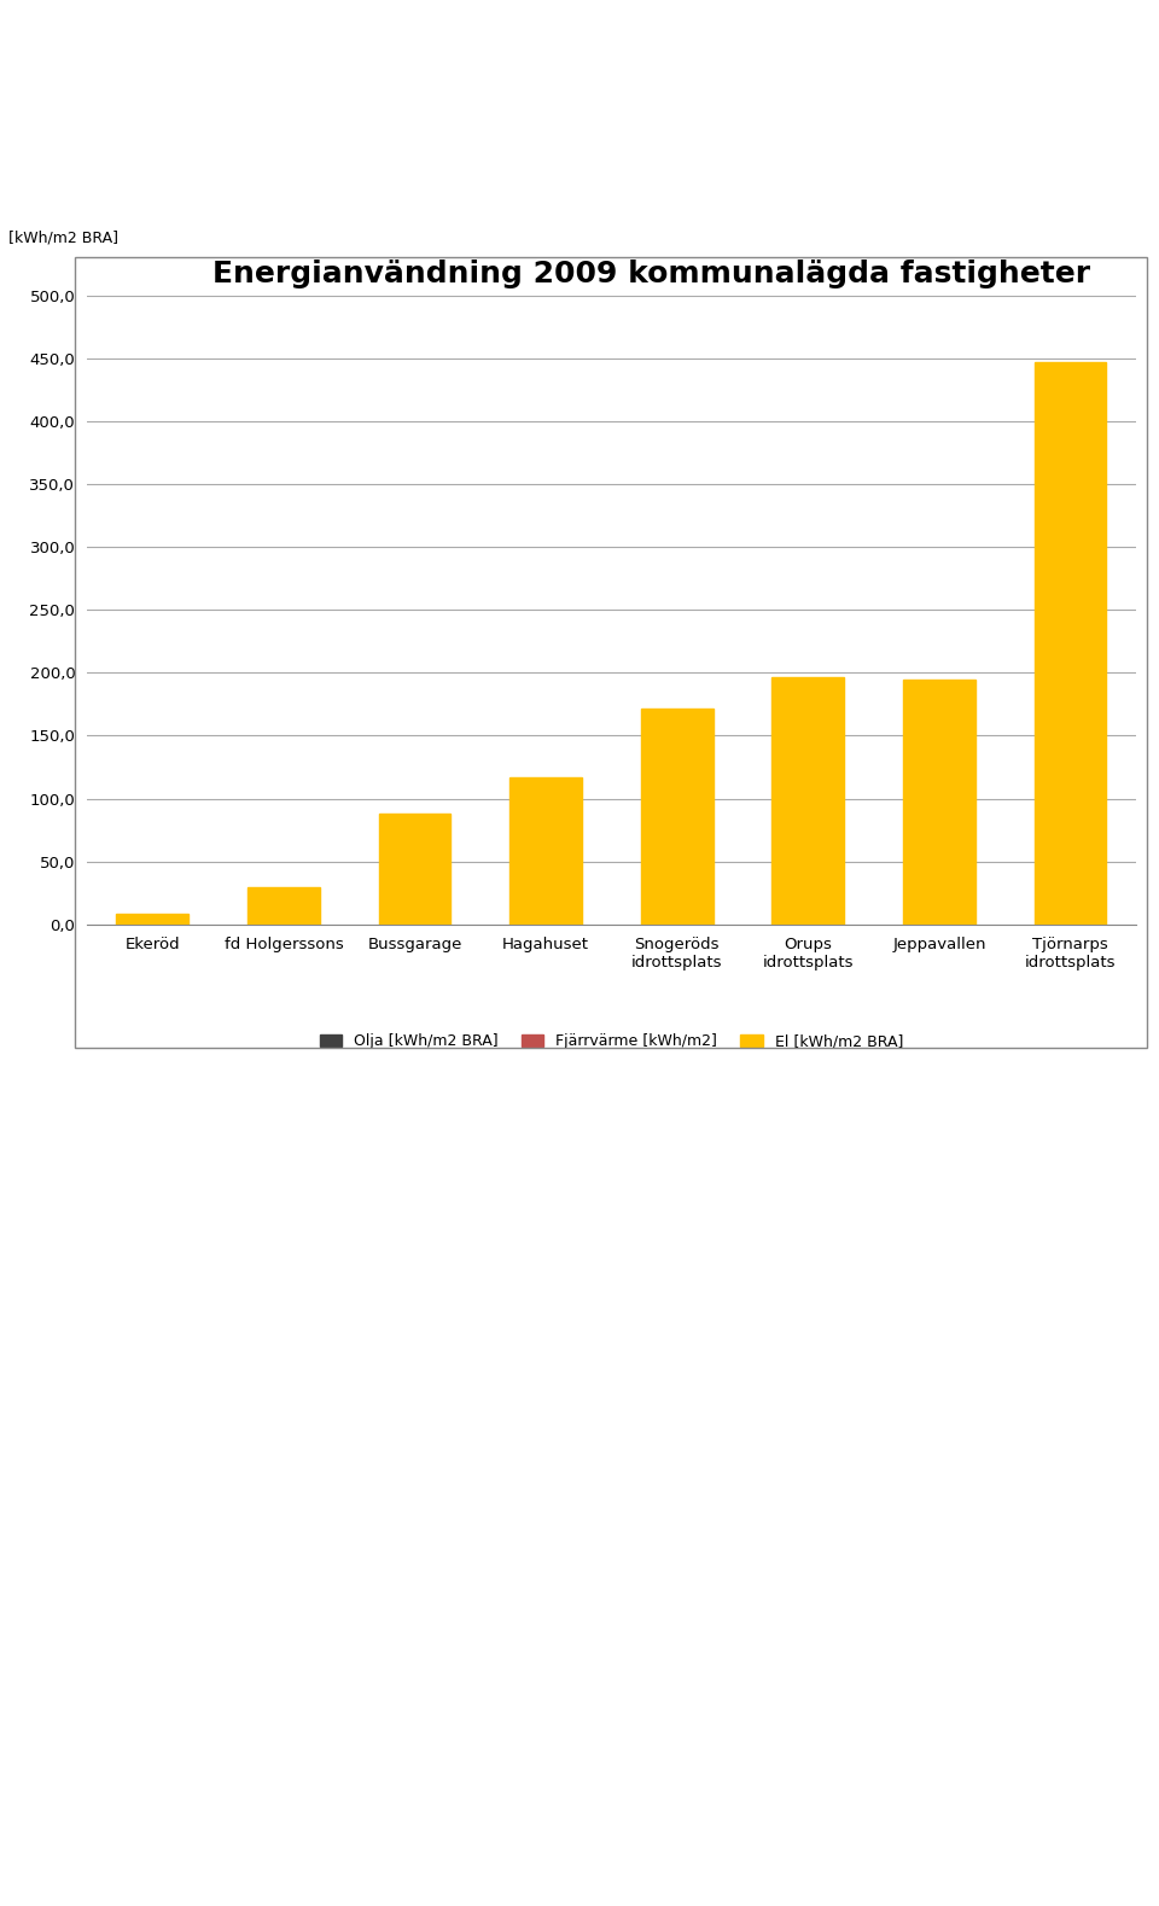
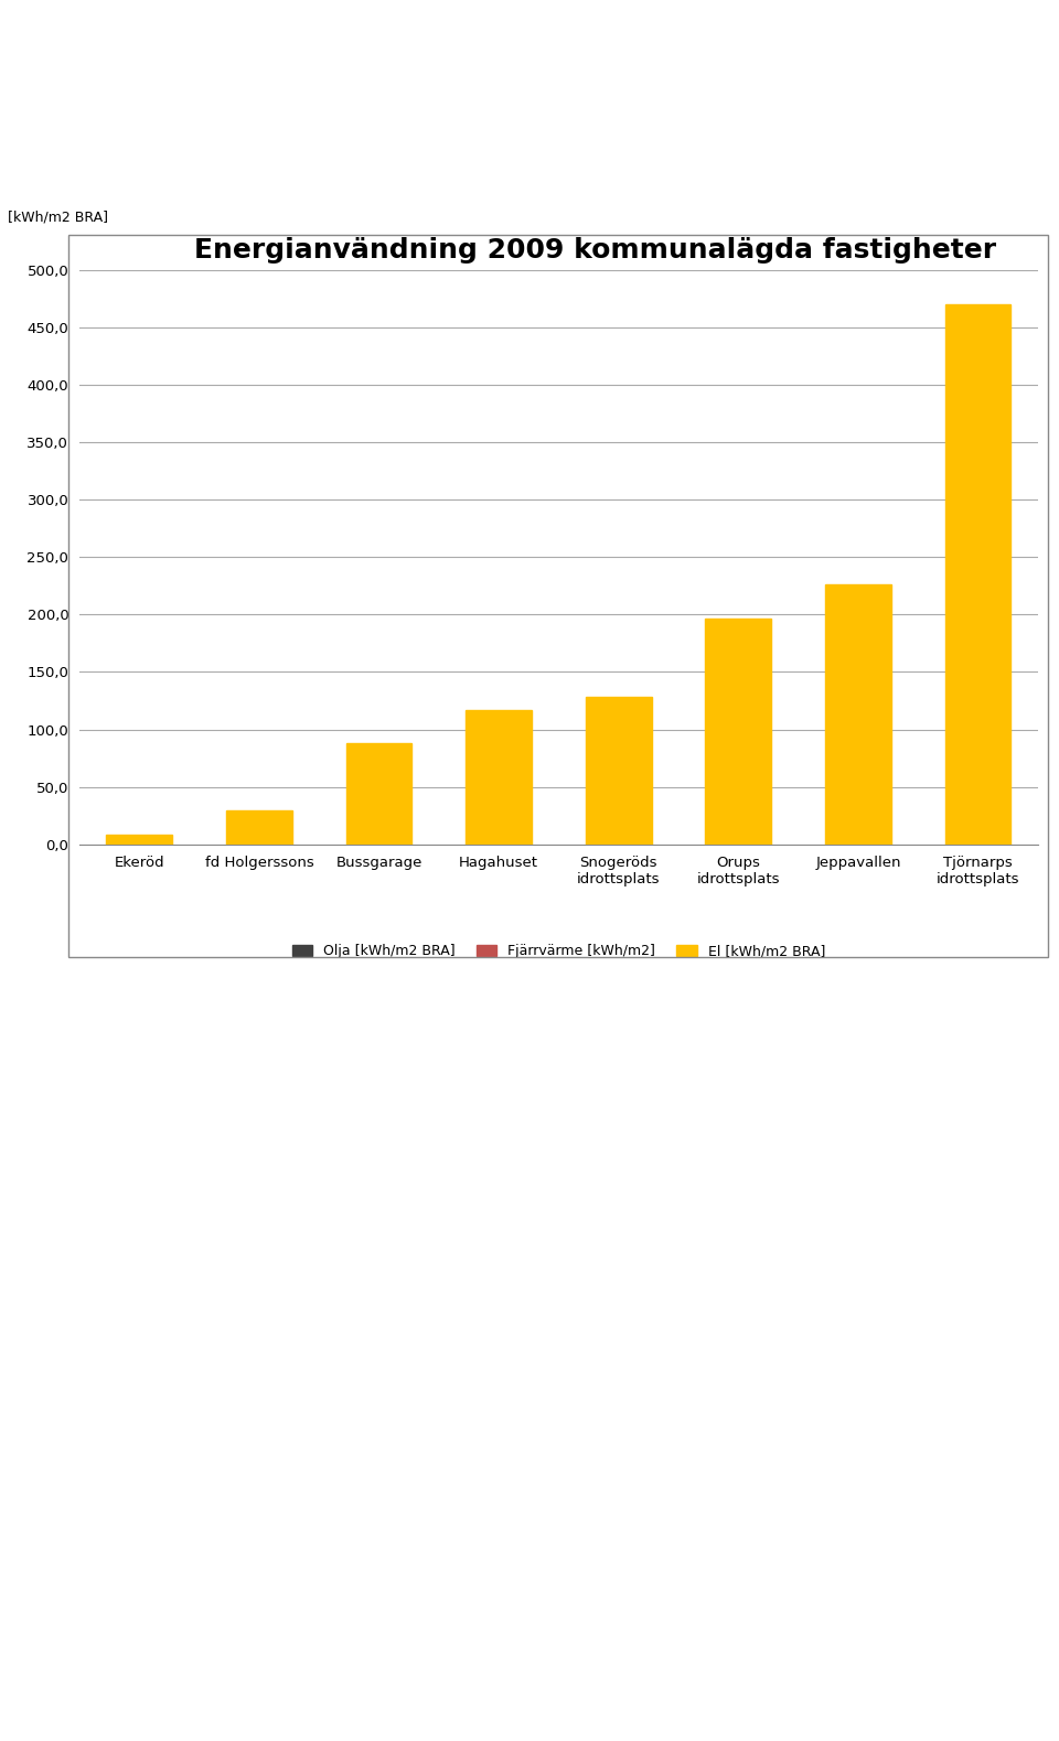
Snogeröds idrottsplats: 172 -> 128
Jeppavallen: 195 -> 226
Tjörnarps idrottsplats: 447 -> 470
